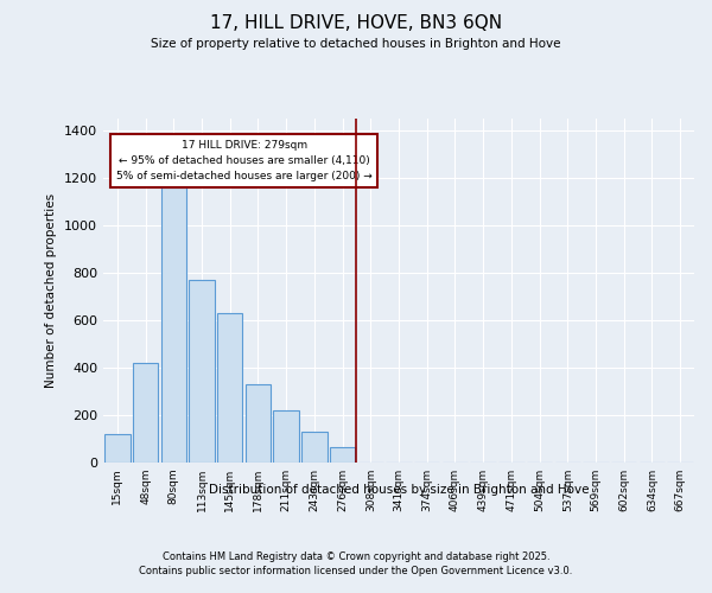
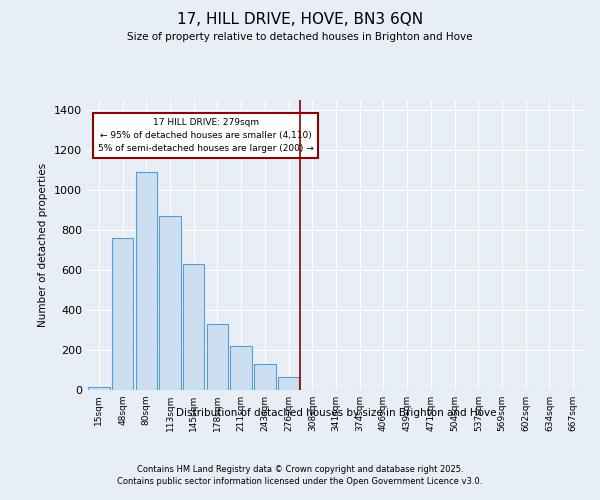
15sqm: 120 -> 20
48sqm: 420 -> 760
80sqm: 1160 -> 1090
113sqm: 770 -> 870
